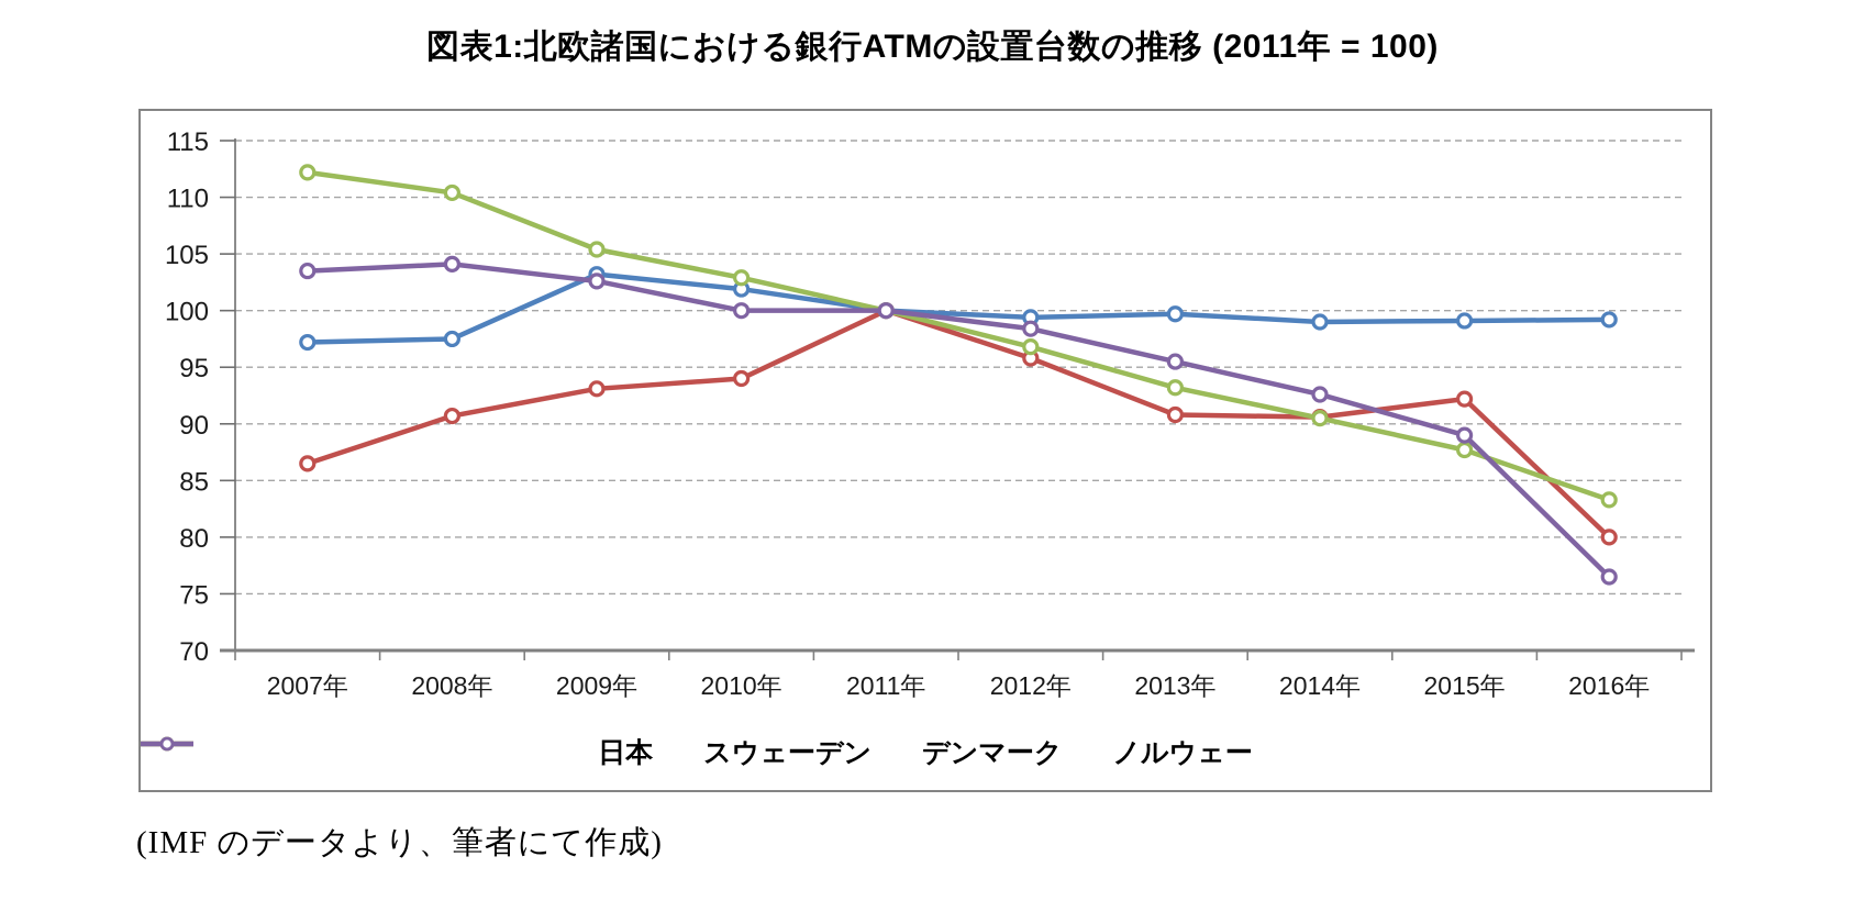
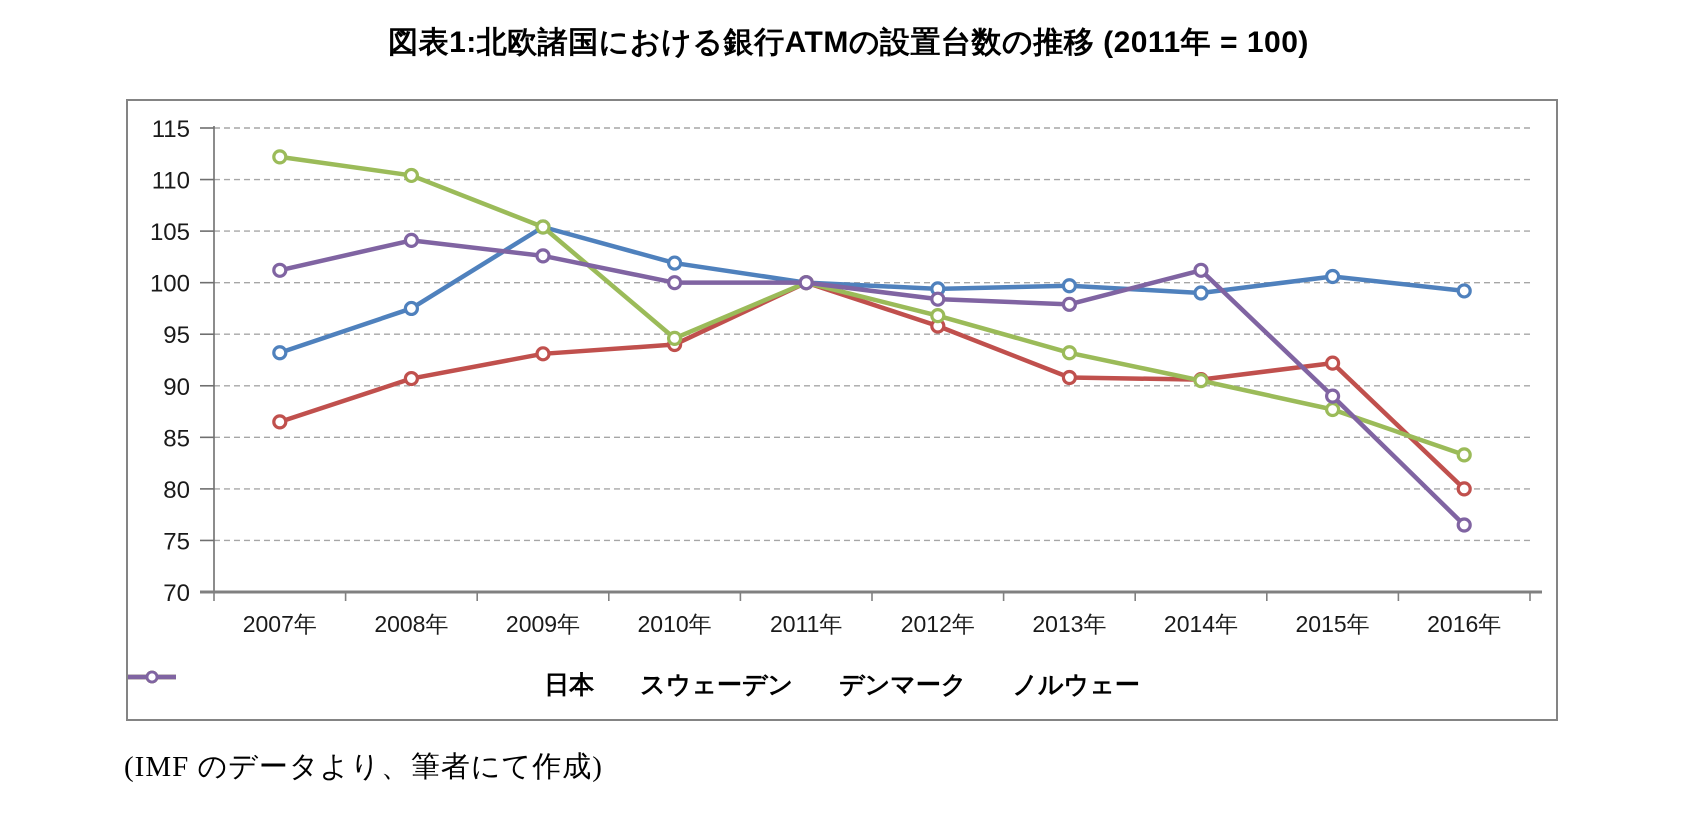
日本/2007年: 97.2 -> 93.2
ノルウェー/2007年: 103.5 -> 101.2
日本/2009年: 103.2 -> 105.4
デンマーク/2010年: 102.9 -> 94.6
ノルウェー/2013年: 95.5 -> 97.9
ノルウェー/2014年: 92.6 -> 101.2
日本/2015年: 99.1 -> 100.6
